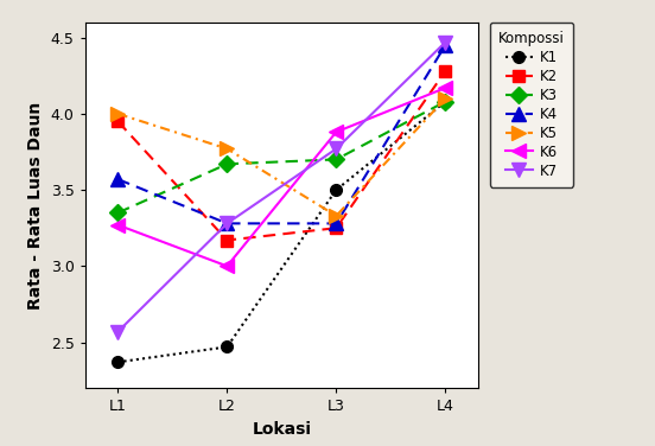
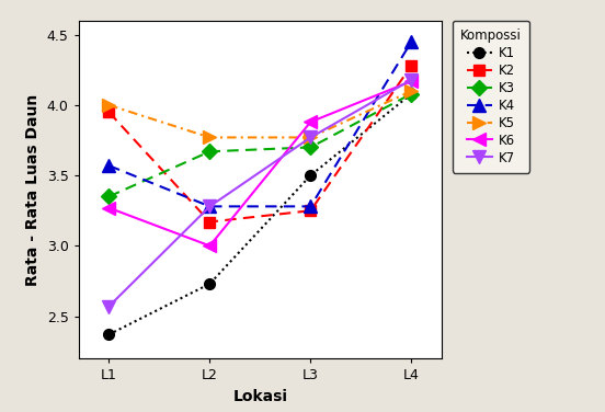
K1/L2: 2.47 -> 2.73
K5/L3: 3.33 -> 3.77
K7/L4: 4.47 -> 4.18
